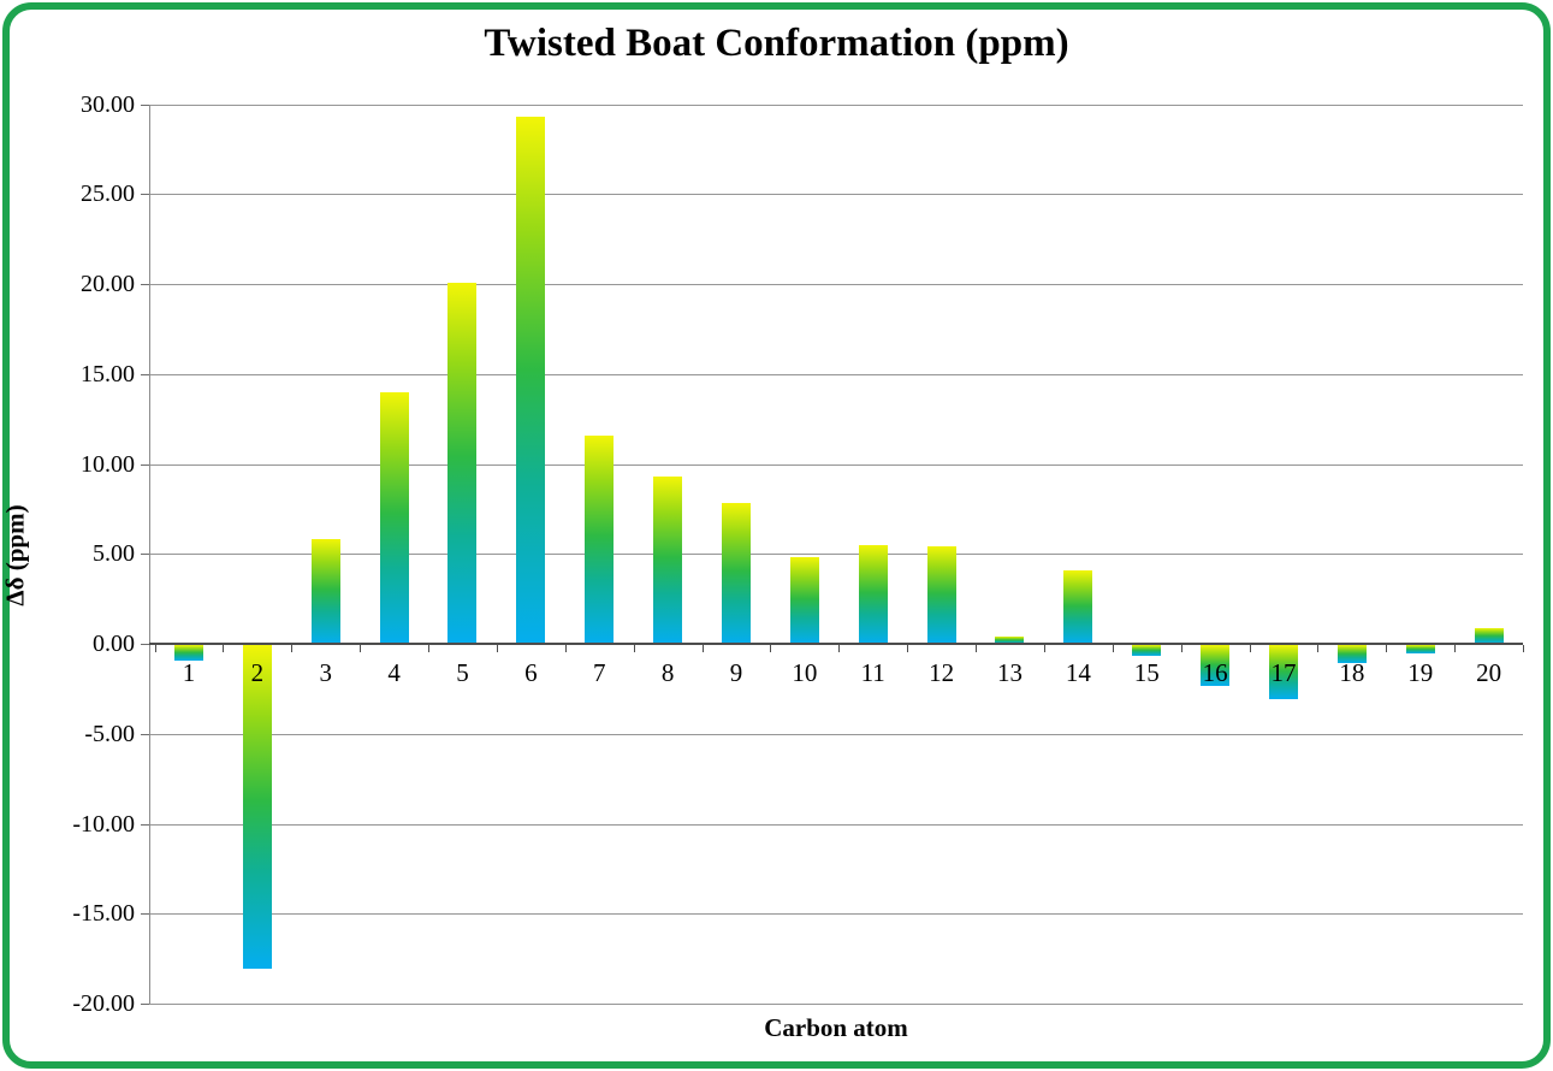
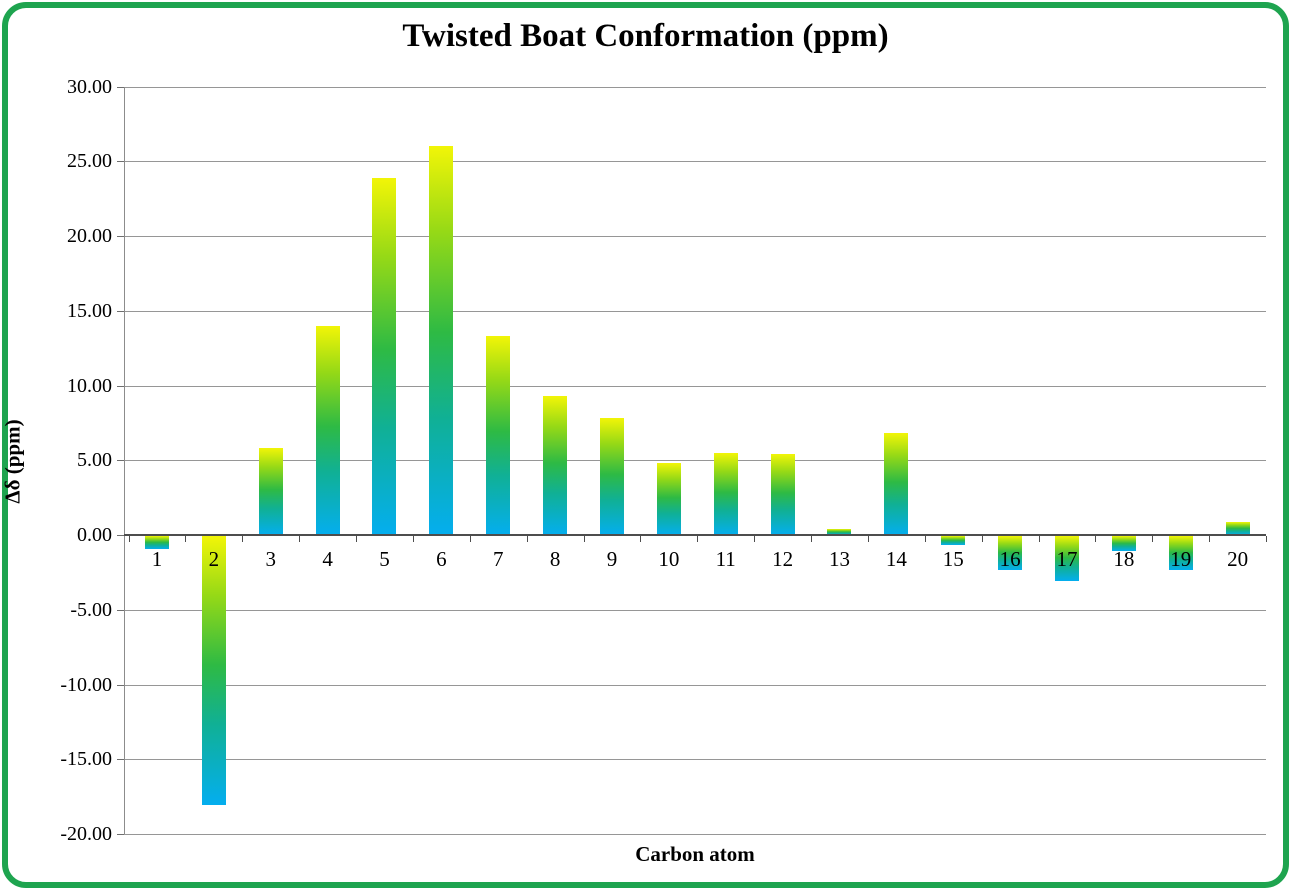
5: 20.1 -> 23.9
6: 29.3 -> 26.0
7: 11.6 -> 13.3
14: 4.1 -> 6.8
19: -0.5 -> -2.3
